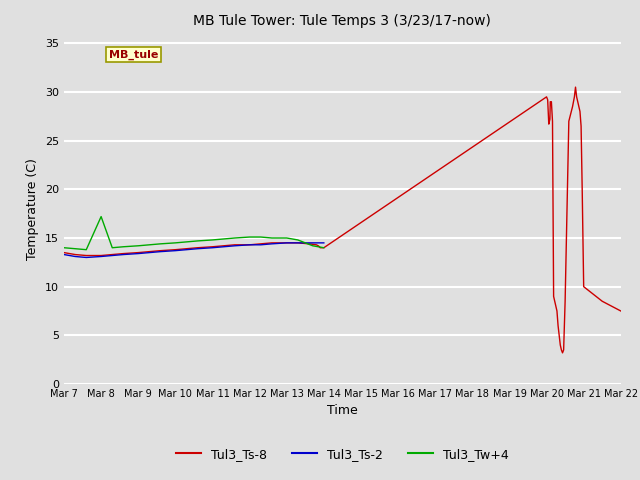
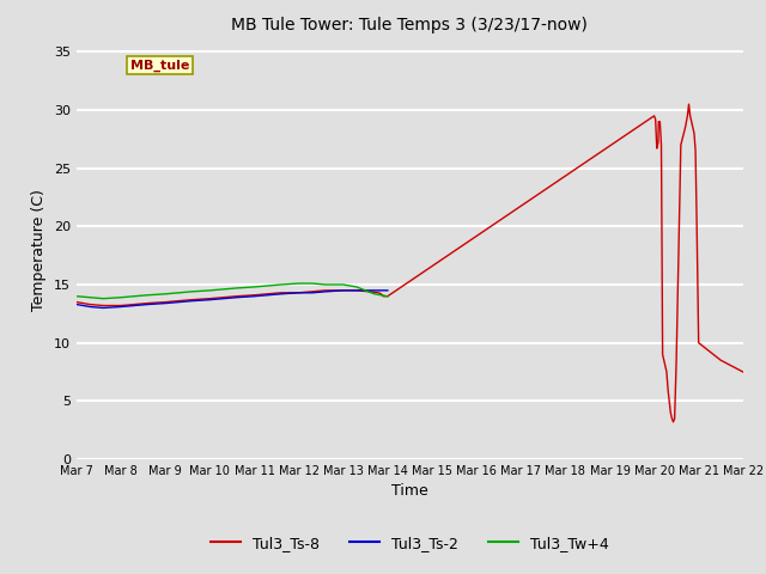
Tul3_Tw+4/Mar 8: 17.2 -> 13.9
